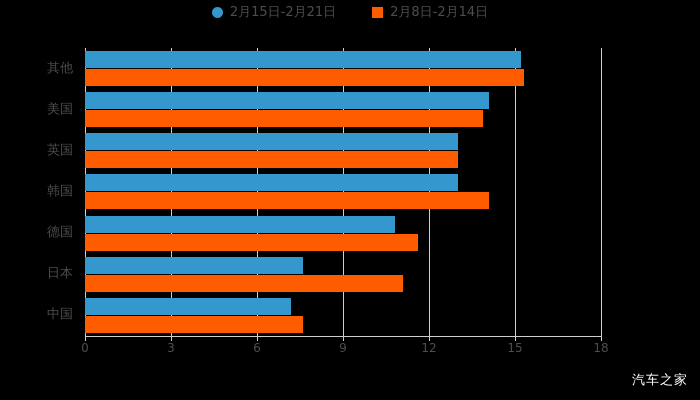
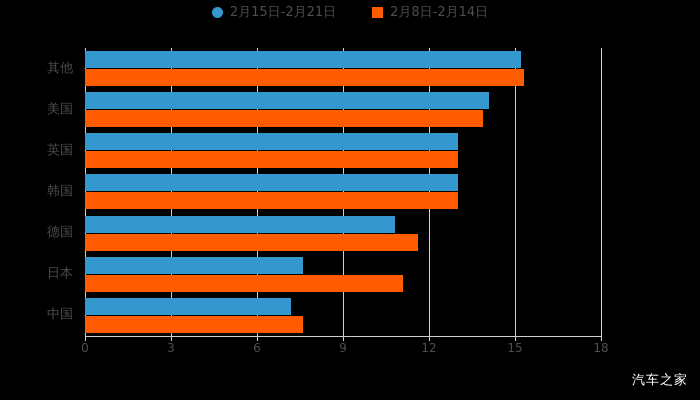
2月8日-2月14日/韩国: 14.1 -> 13.0
